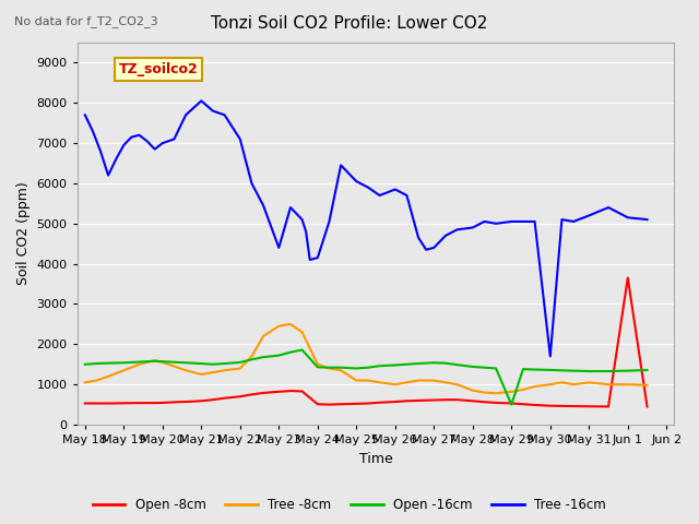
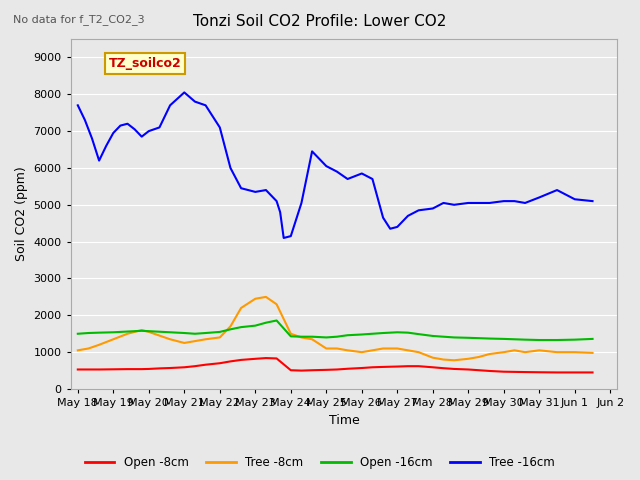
Tree -16cm/May 23: 4400 -> 5350
Open -16cm/May 29: 500 -> 1390
Tree -16cm/May 30: 1700 -> 5100
Open -8cm/Jun 1: 3650 -> 450
